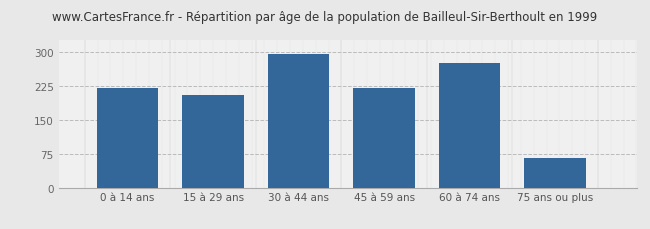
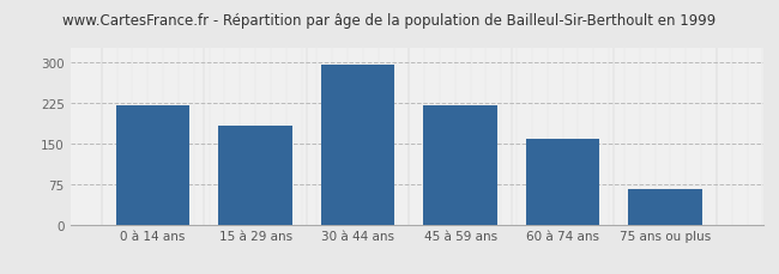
15 à 29 ans: 205 -> 182
60 à 74 ans: 275 -> 159
